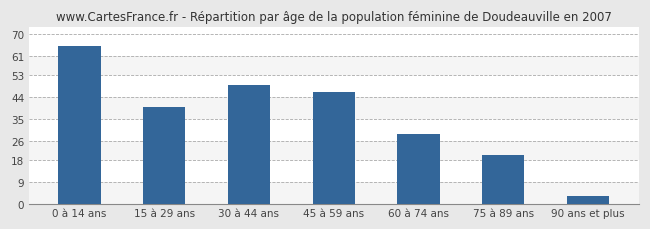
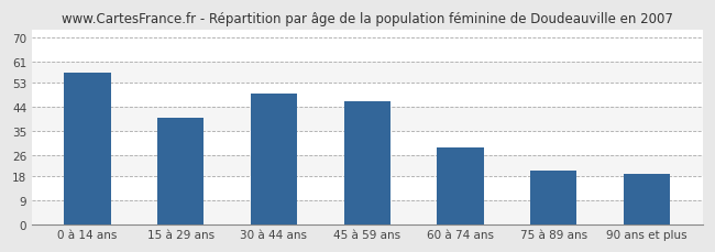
0 à 14 ans: 65 -> 57
90 ans et plus: 3 -> 19
